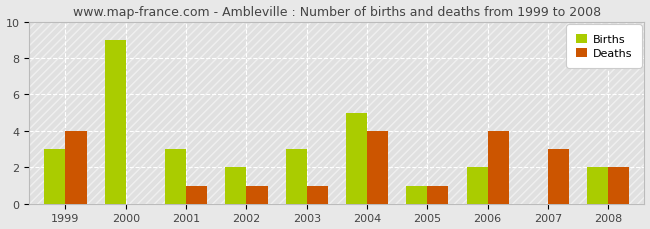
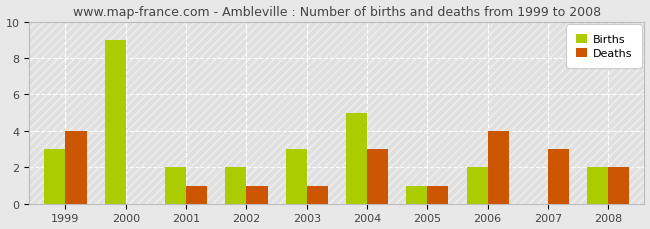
Births/2001: 3 -> 2
Deaths/2004: 4 -> 3
